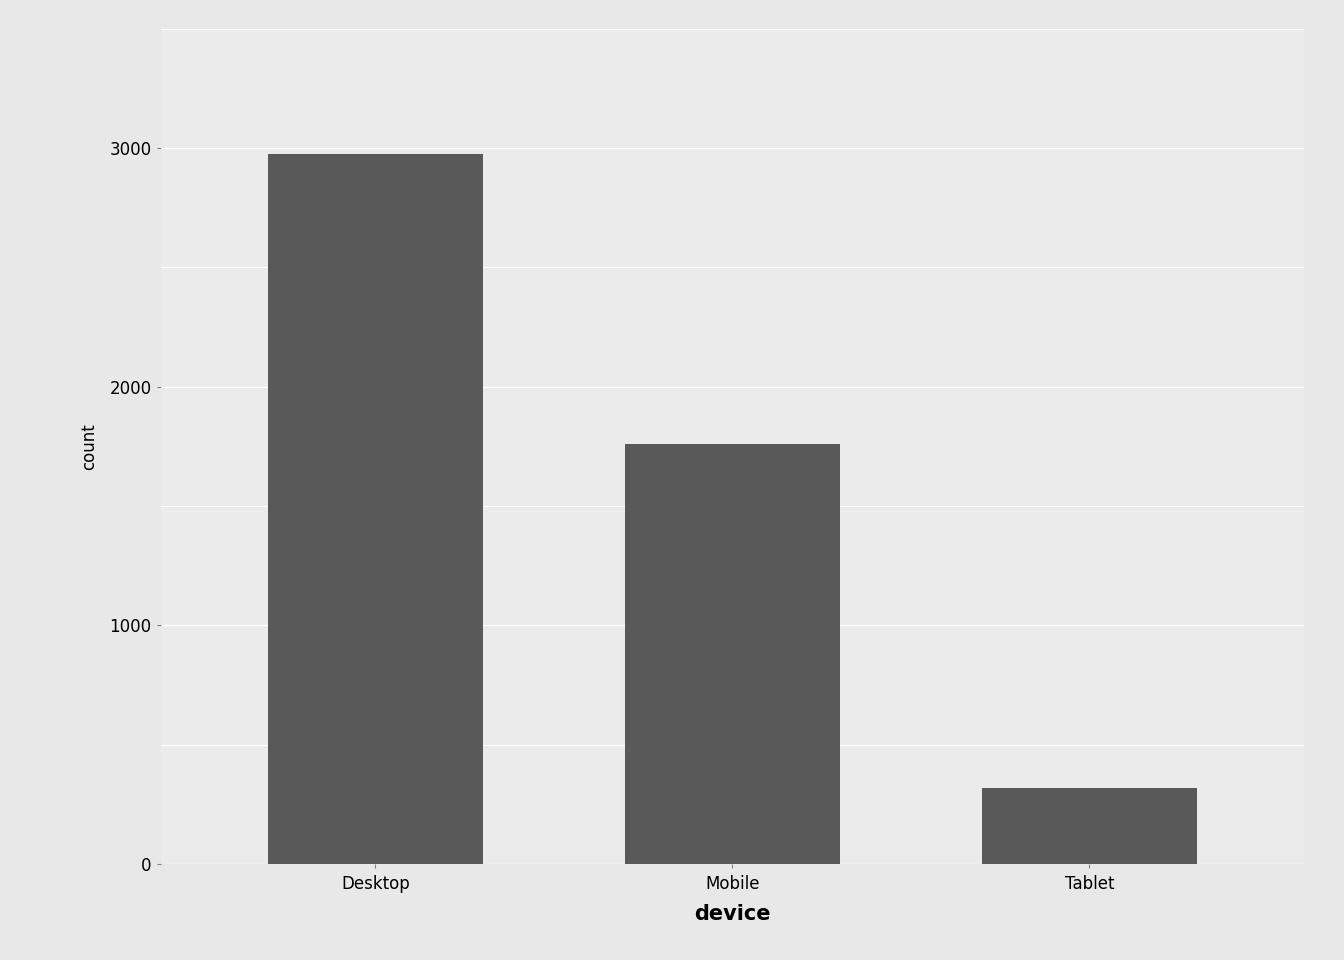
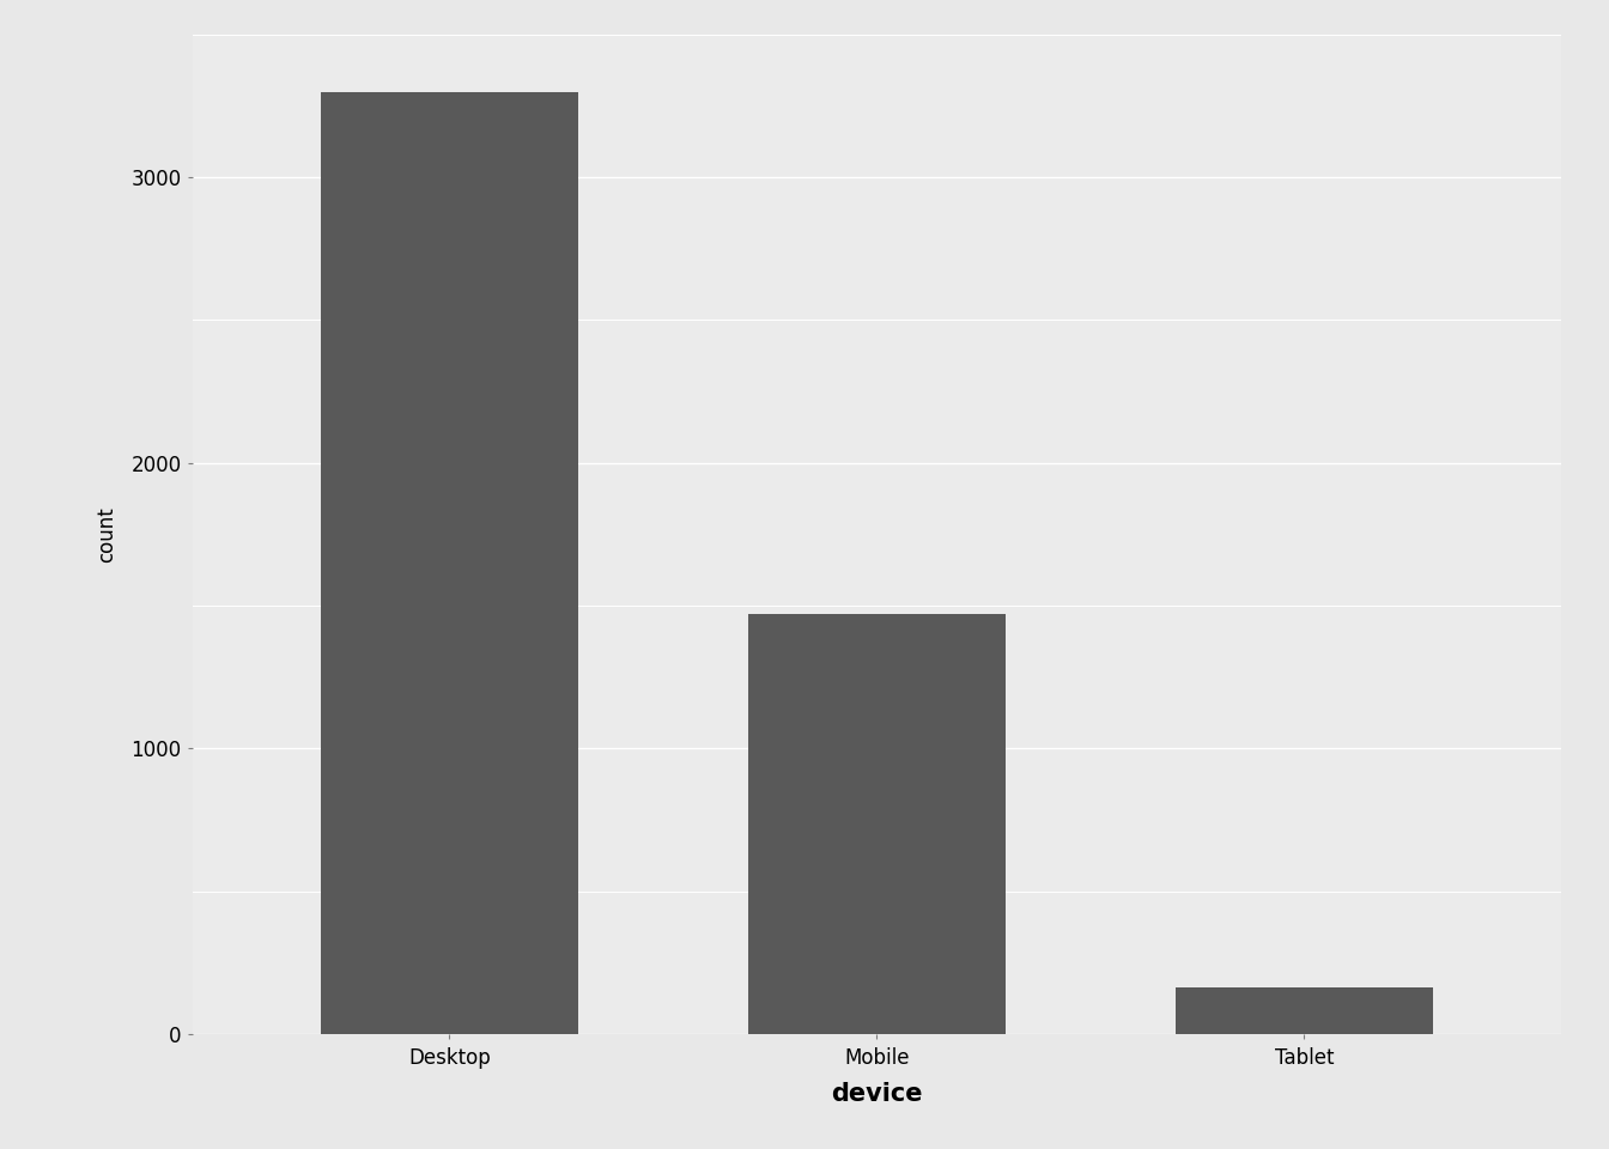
Desktop: 2975 -> 3300
Mobile: 1760 -> 1470
Tablet: 320 -> 165
